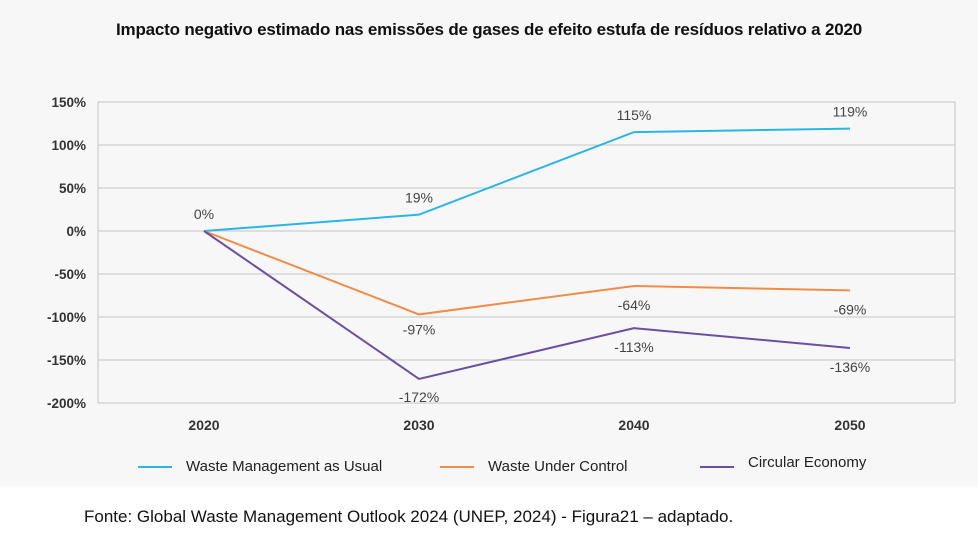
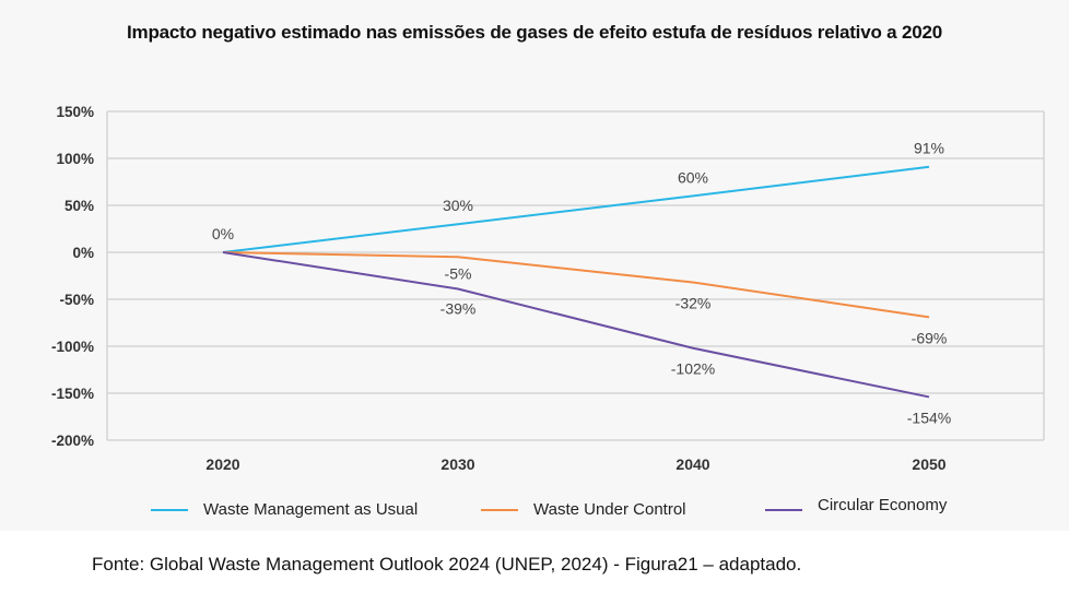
Waste Management as Usual/2030: 19% -> 30%
Waste Under Control/2030: -97% -> -5%
Circular Economy/2030: -172% -> -39%
Waste Management as Usual/2040: 115% -> 60%
Waste Under Control/2040: -64% -> -32%
Circular Economy/2040: -113% -> -102%
Waste Management as Usual/2050: 119% -> 91%
Circular Economy/2050: -136% -> -154%
